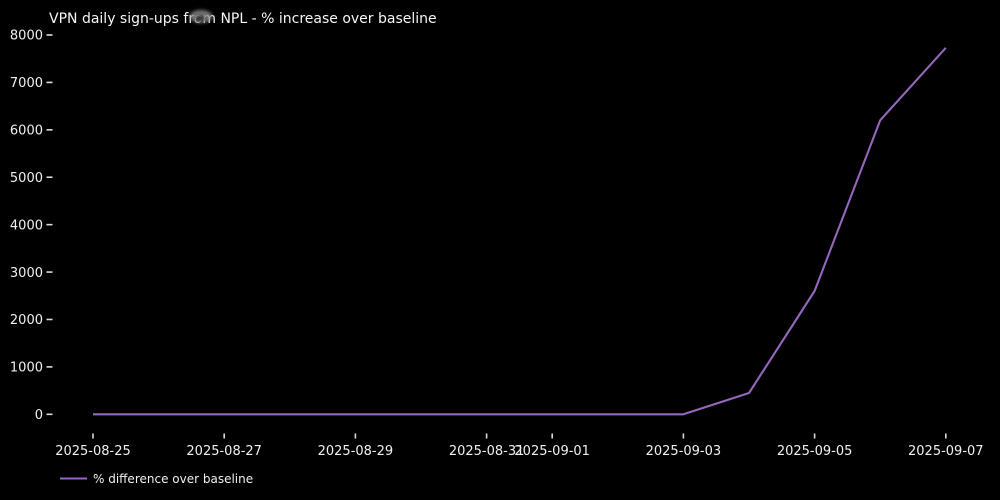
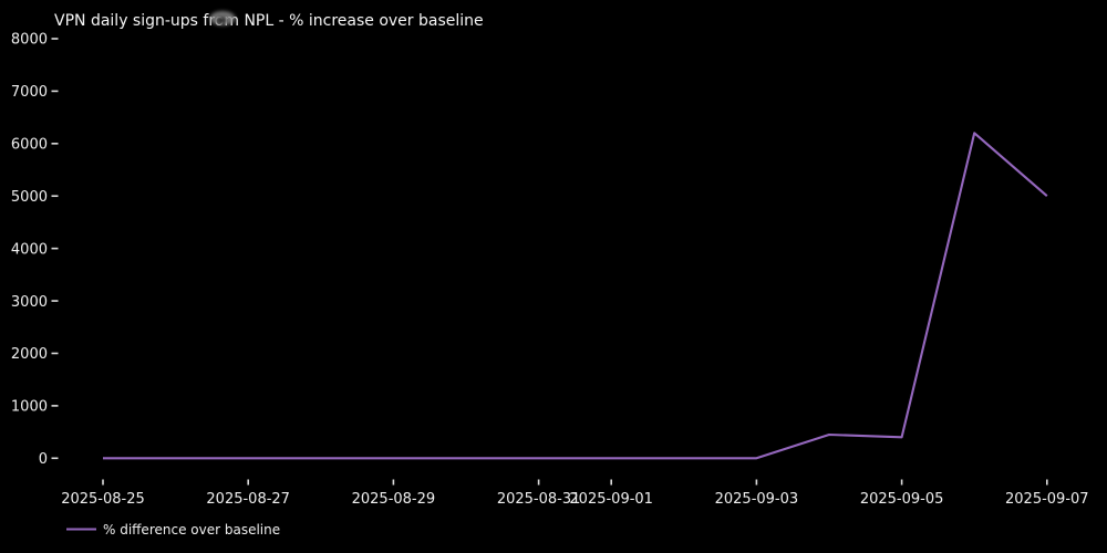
2025-09-05: 2600 -> 400
2025-09-07: 7700 -> 5000
